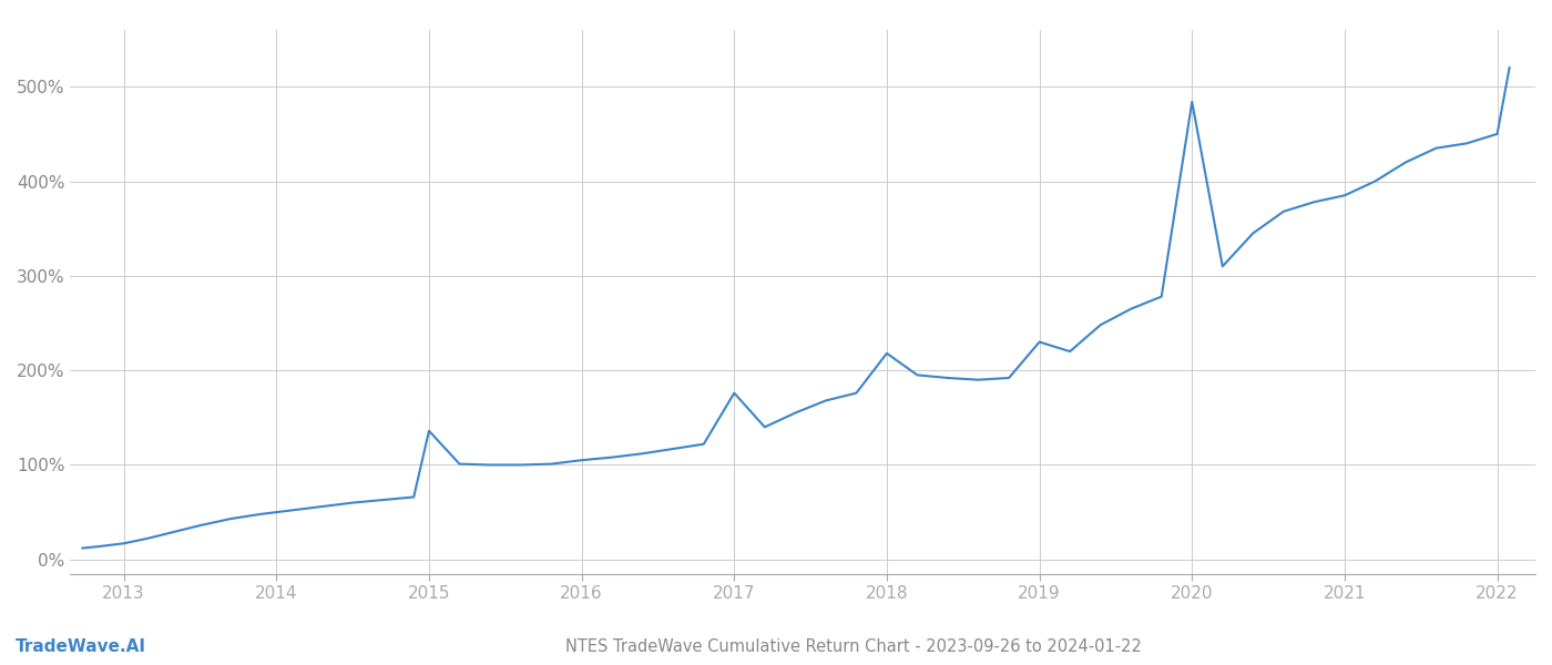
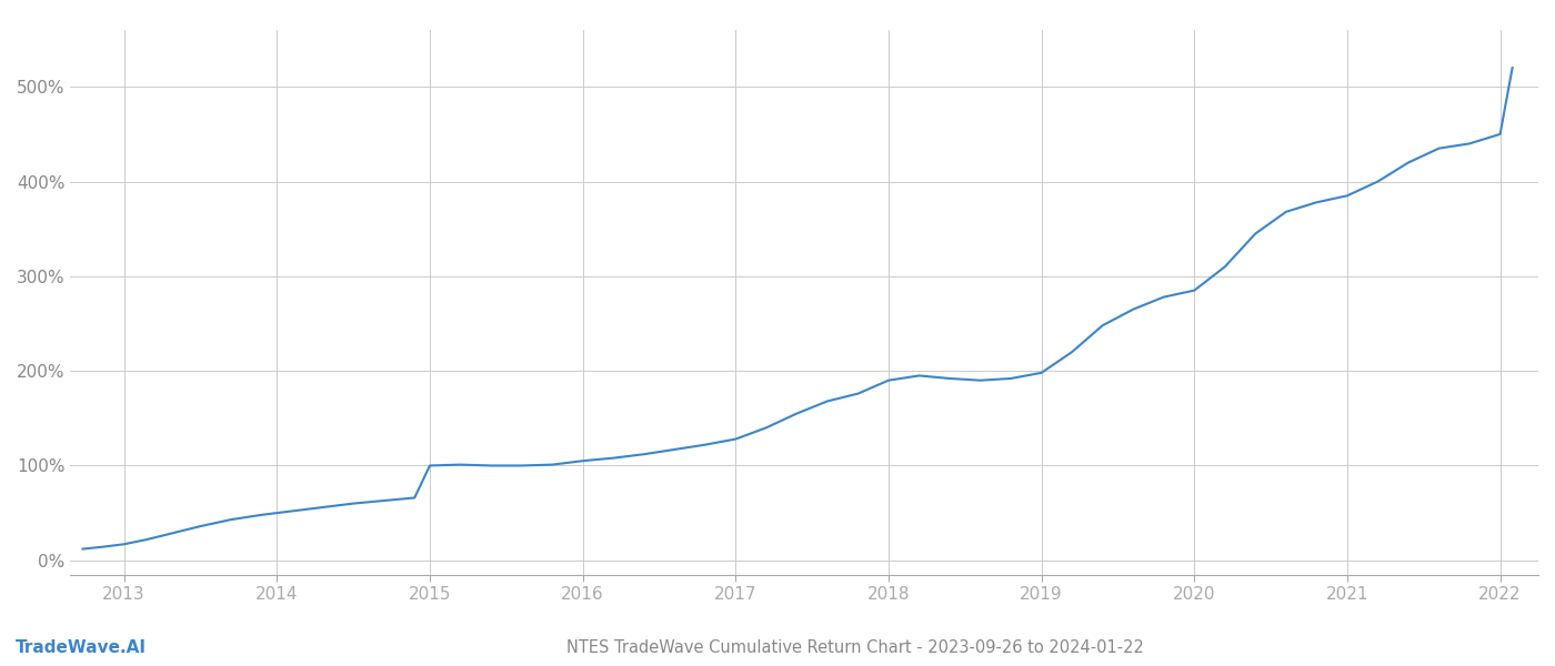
2015: 136% -> 100%
2017: 176% -> 128%
2018: 218% -> 190%
2019: 230% -> 198%
2020: 484% -> 285%
